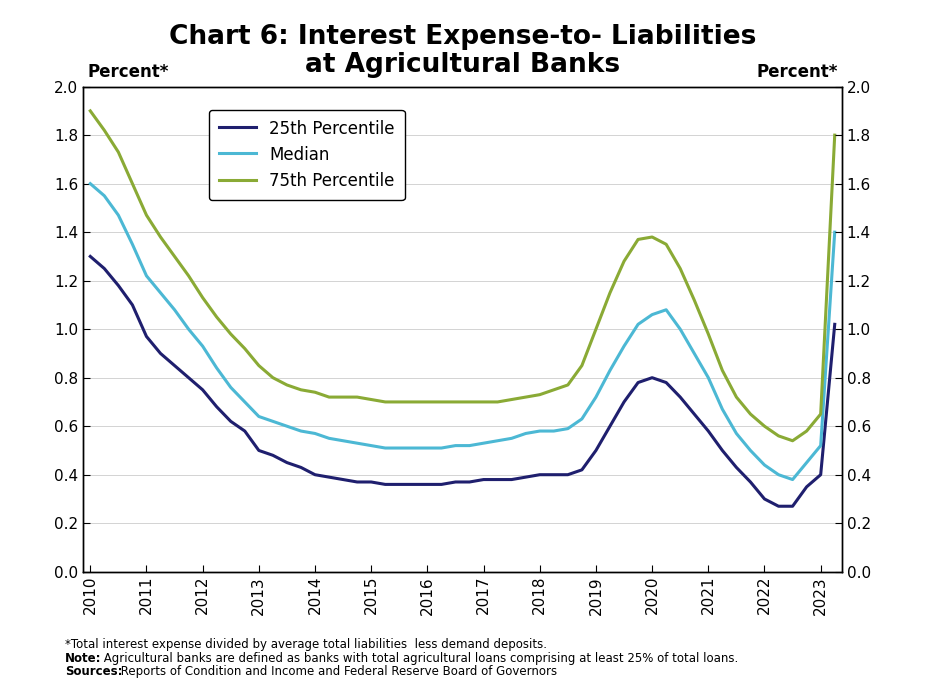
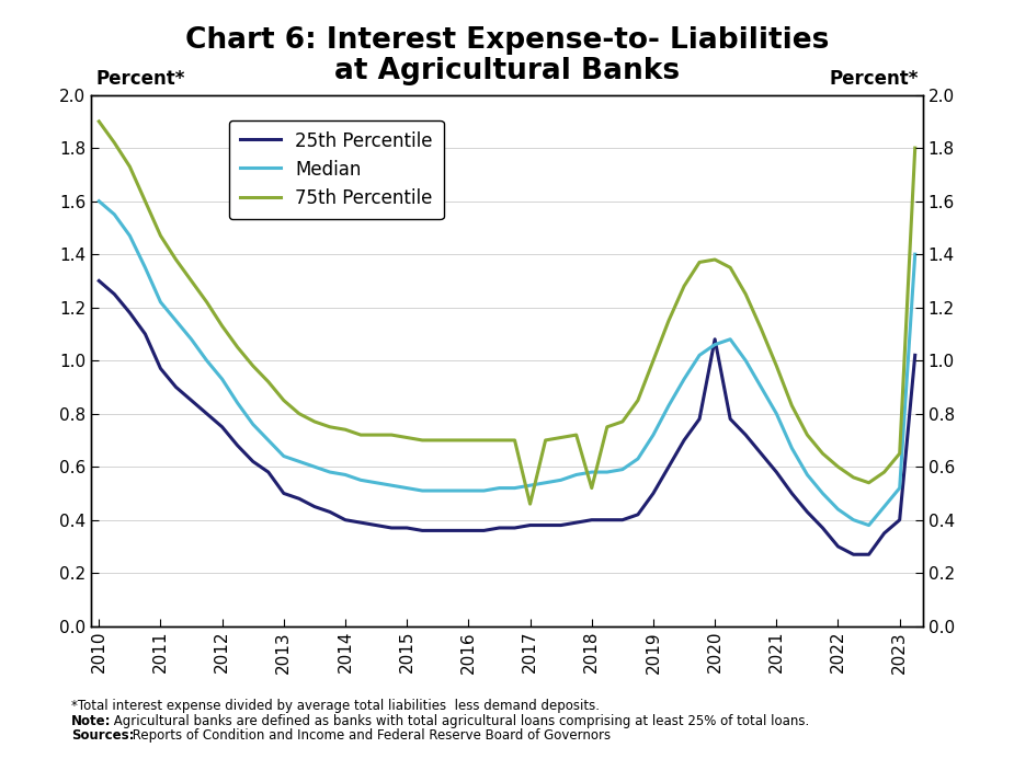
75th Percentile/2017: 0.70 -> 0.46
75th Percentile/2018: 0.73 -> 0.52
25th Percentile/2020: 0.80 -> 1.08
